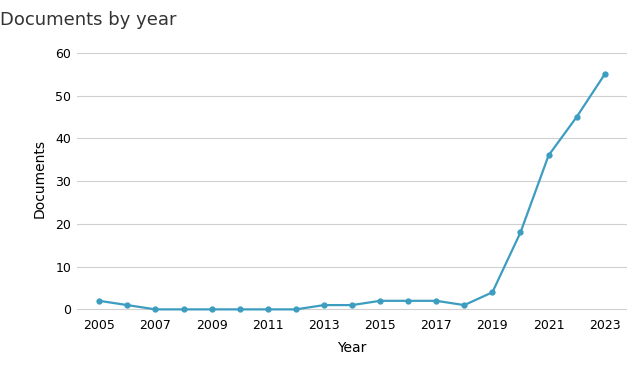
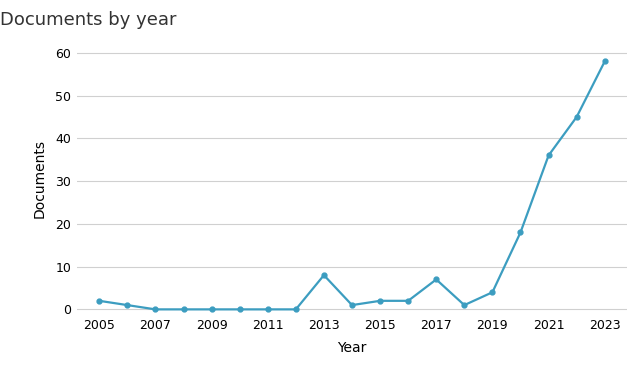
2013: 1 -> 8
2017: 2 -> 7
2023: 55 -> 58
